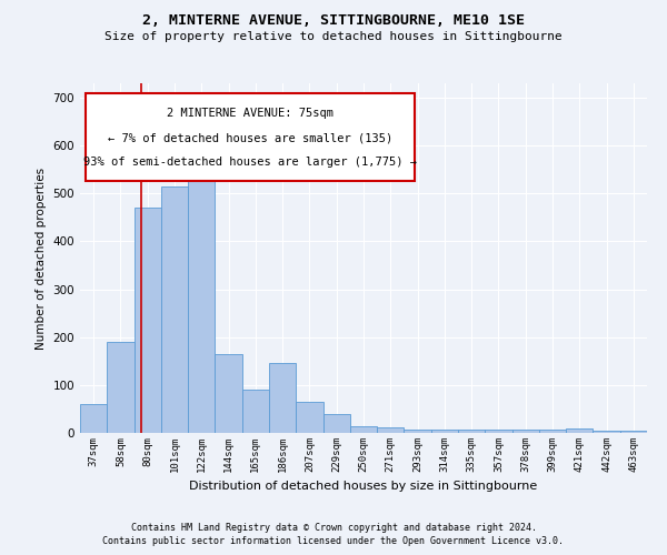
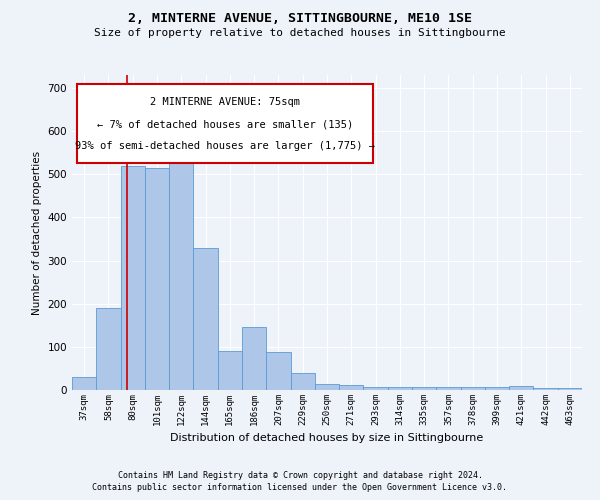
37sqm: 60 -> 30
80sqm: 470 -> 520
144sqm: 165 -> 330
207sqm: 65 -> 87
